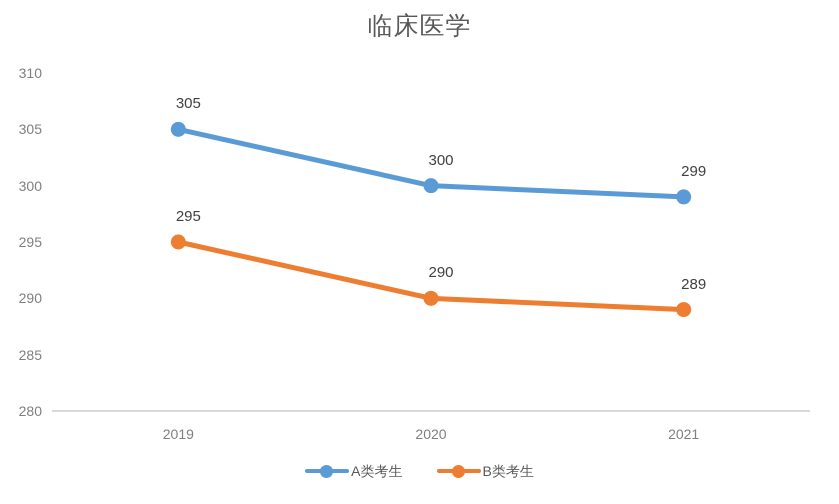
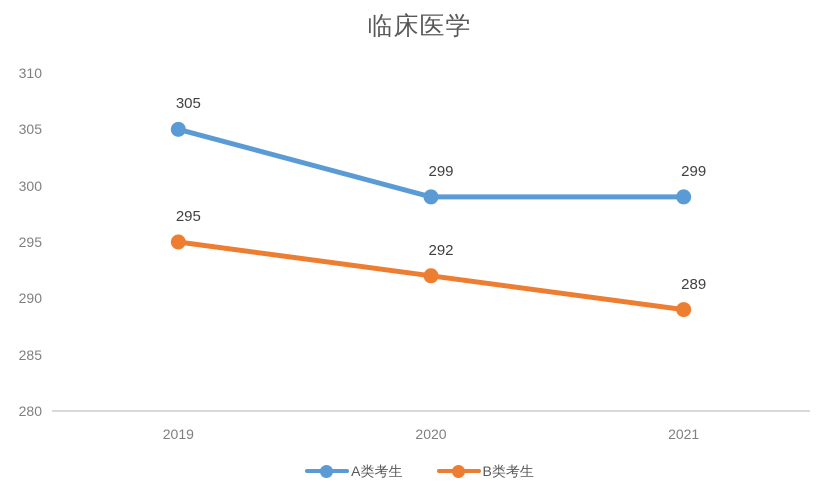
A类考生/2020: 300 -> 299
B类考生/2020: 290 -> 292
